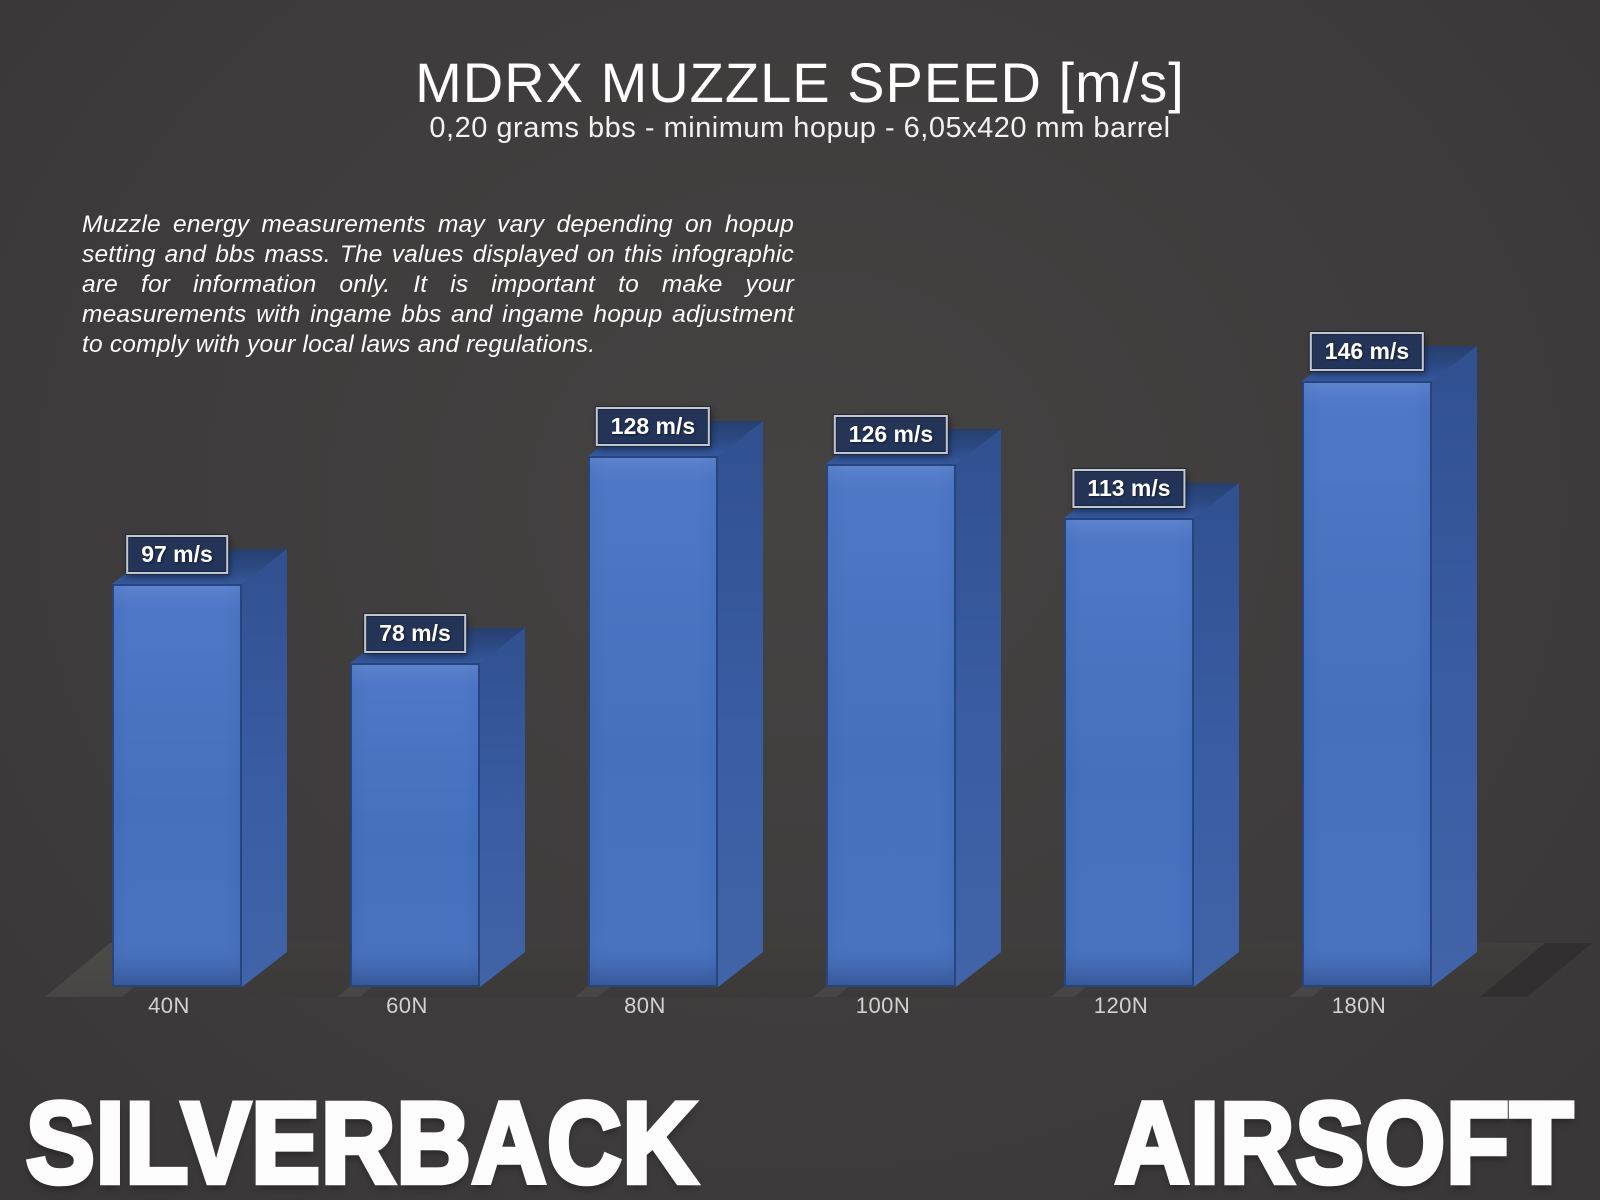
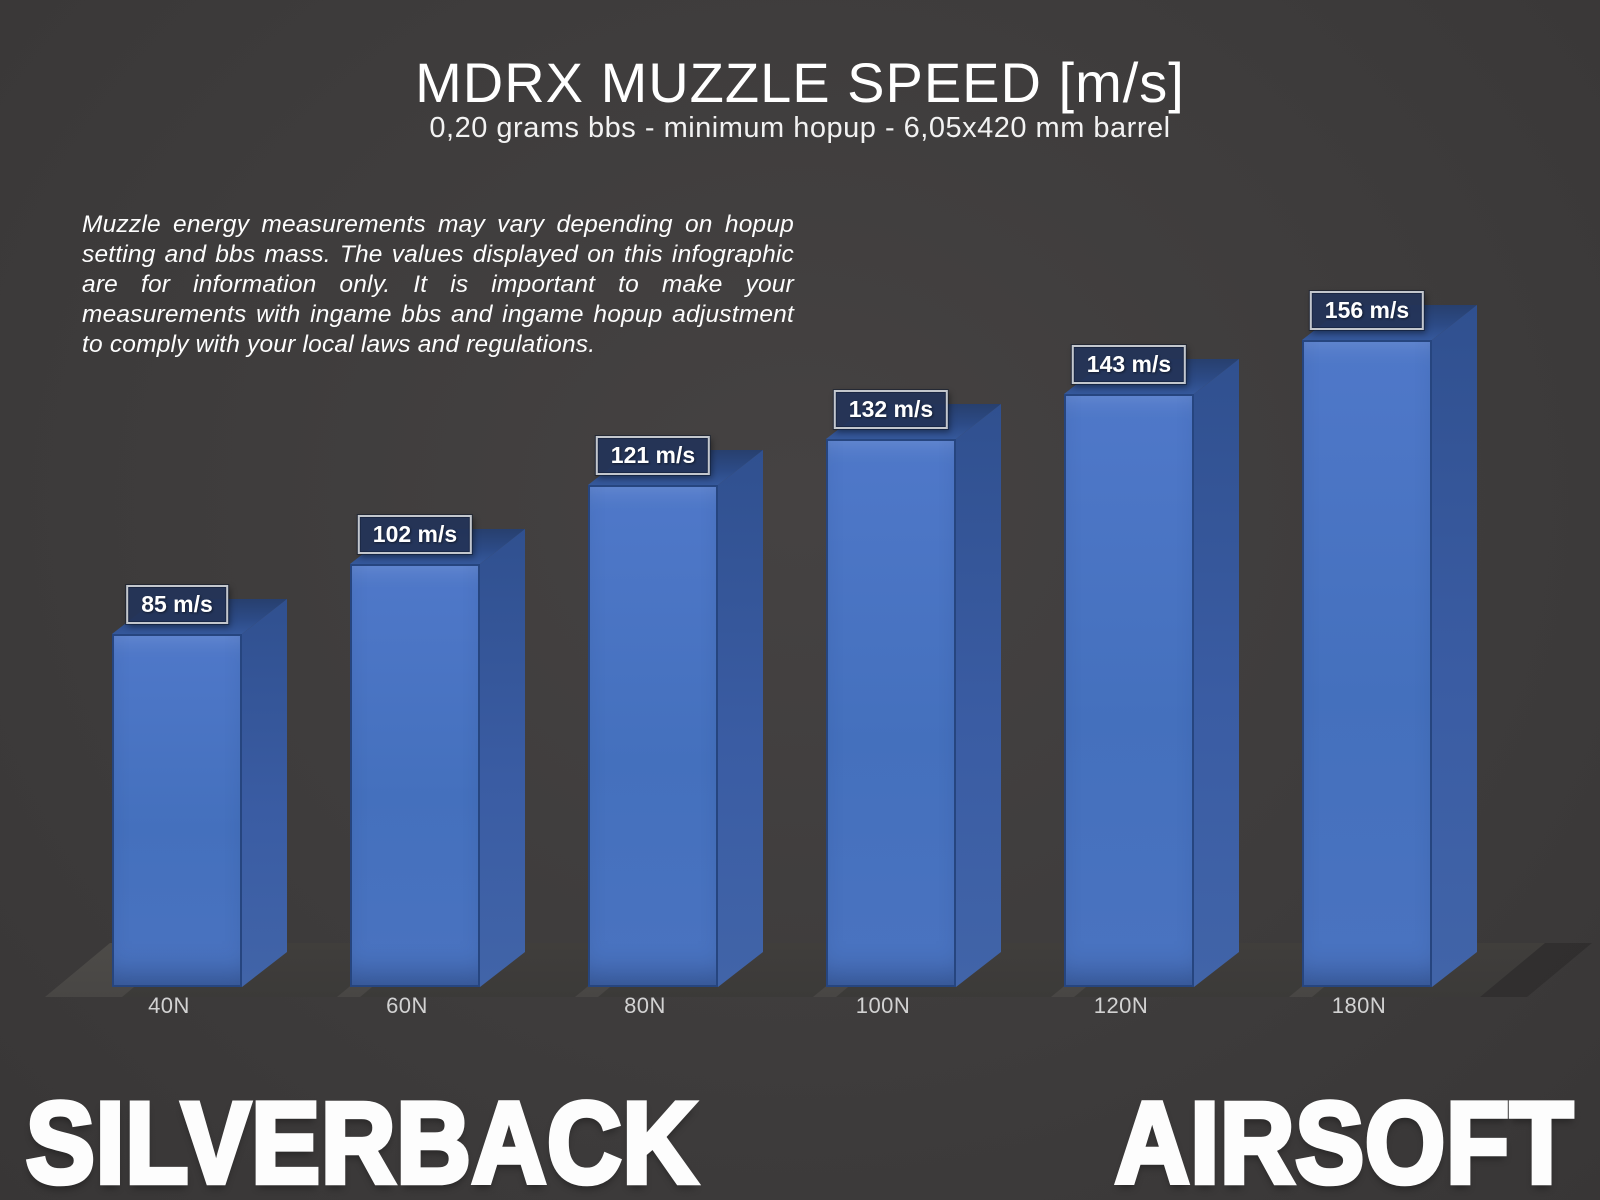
40N: 97 -> 85
60N: 78 -> 102
80N: 128 -> 121
100N: 126 -> 132
120N: 113 -> 143
180N: 146 -> 156
